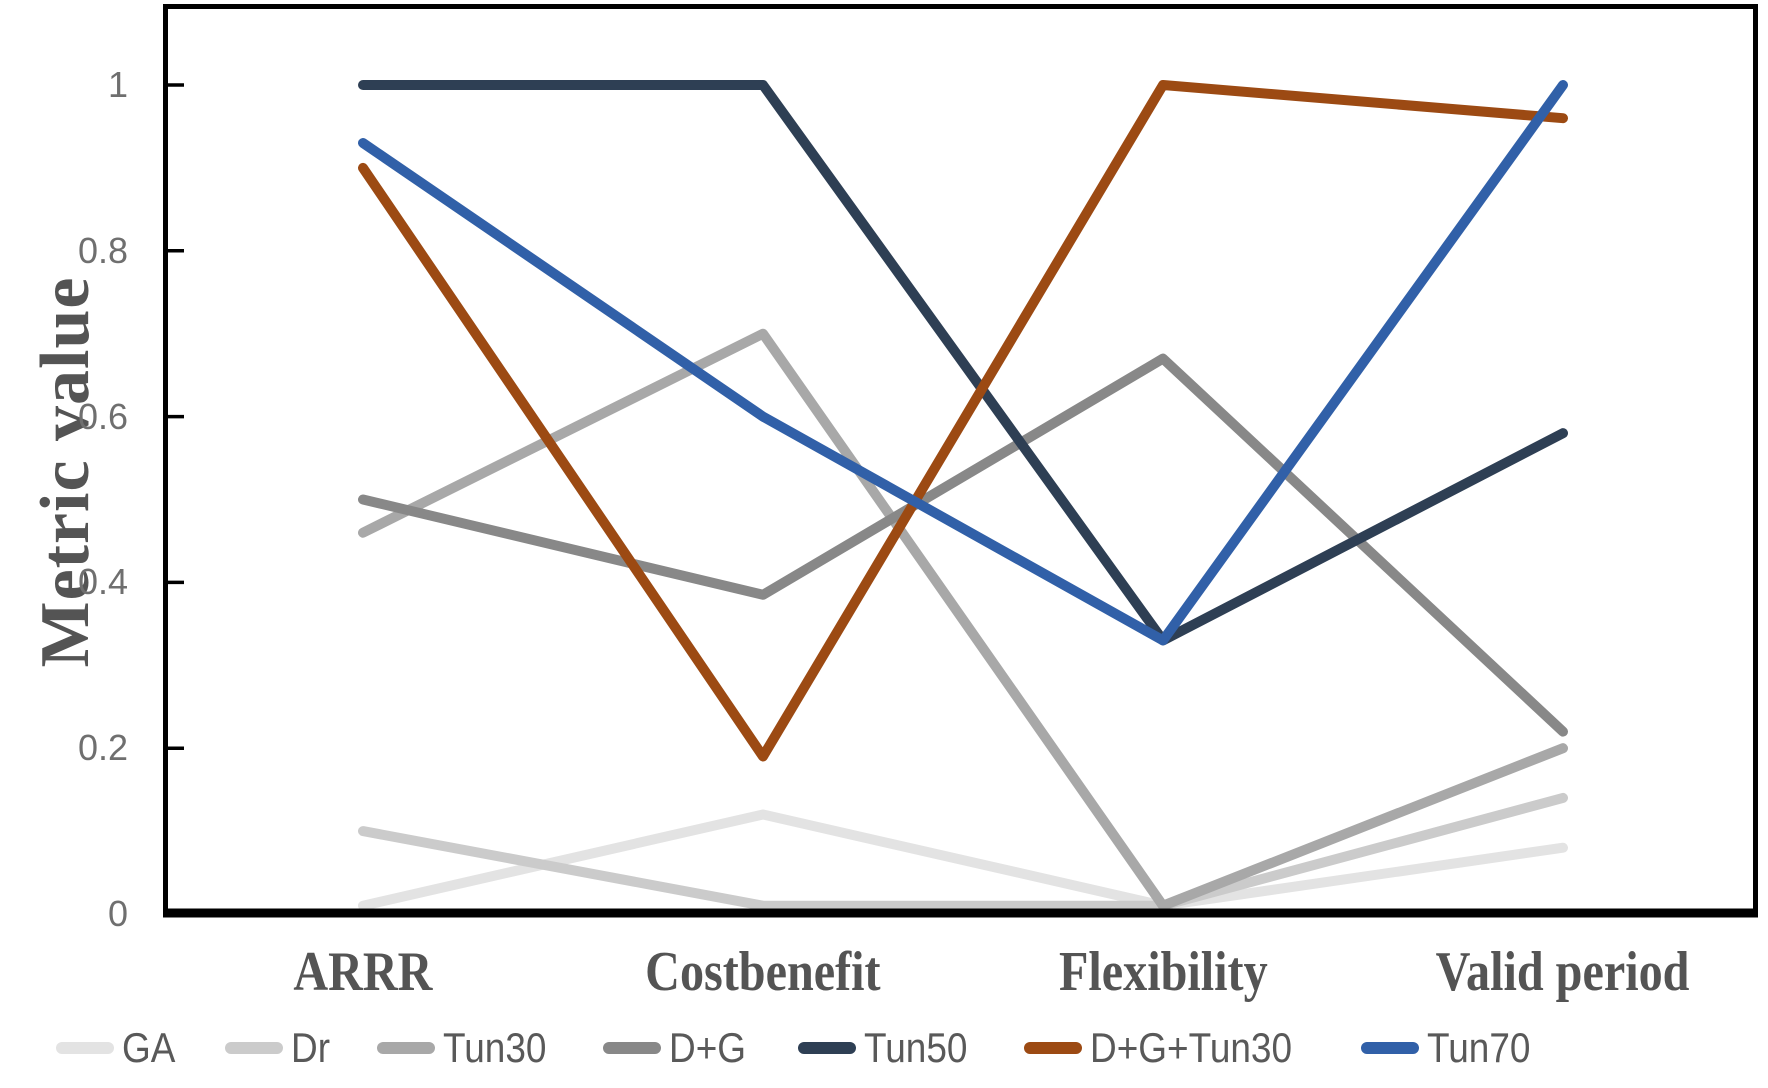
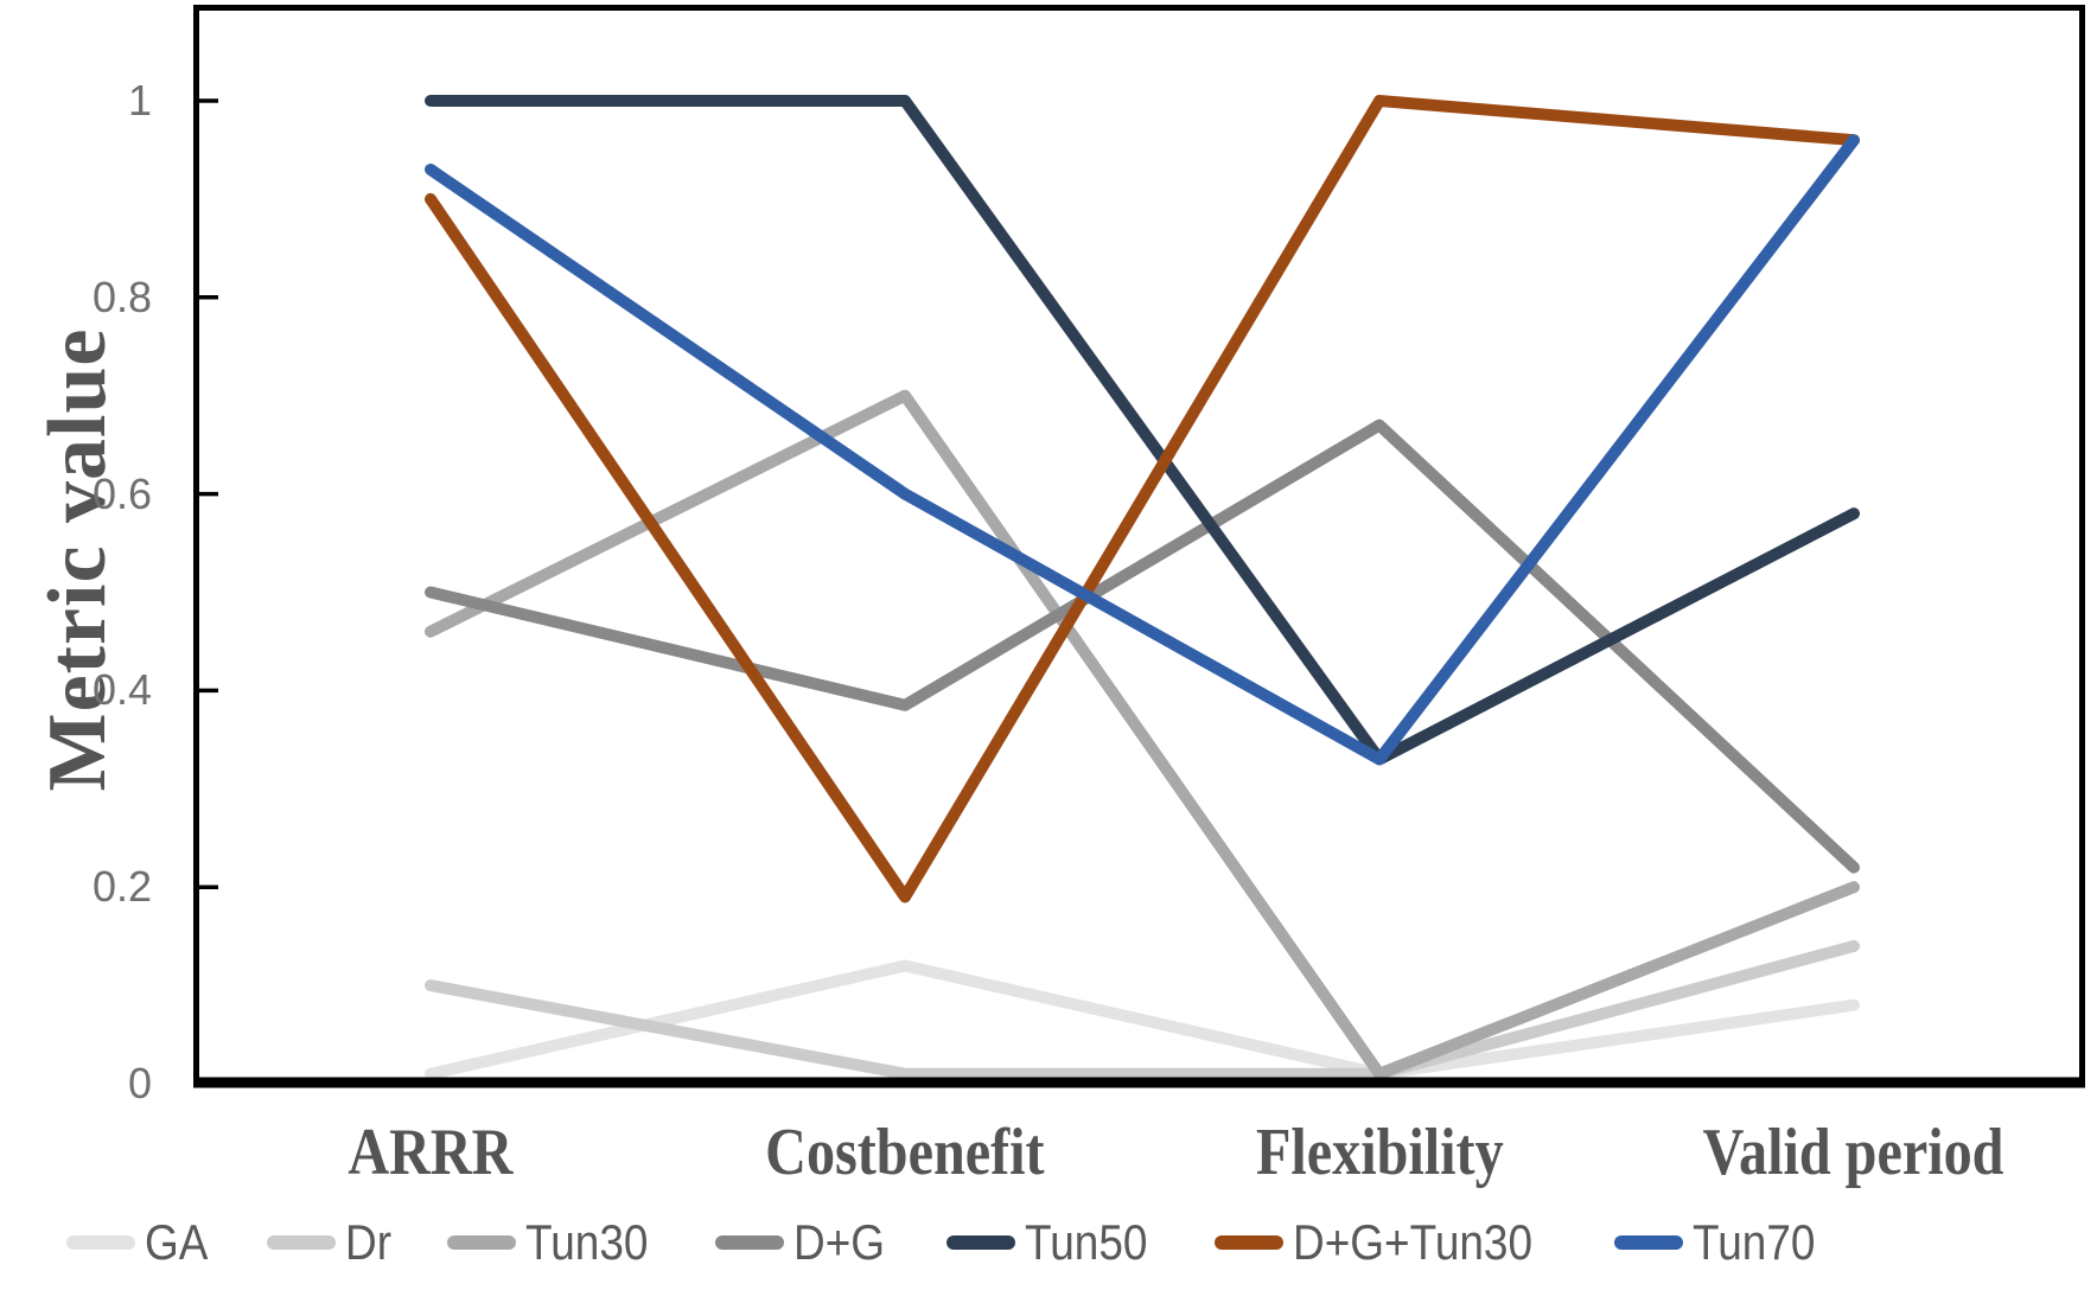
Tun70/Valid period: 1.00 -> 0.96
